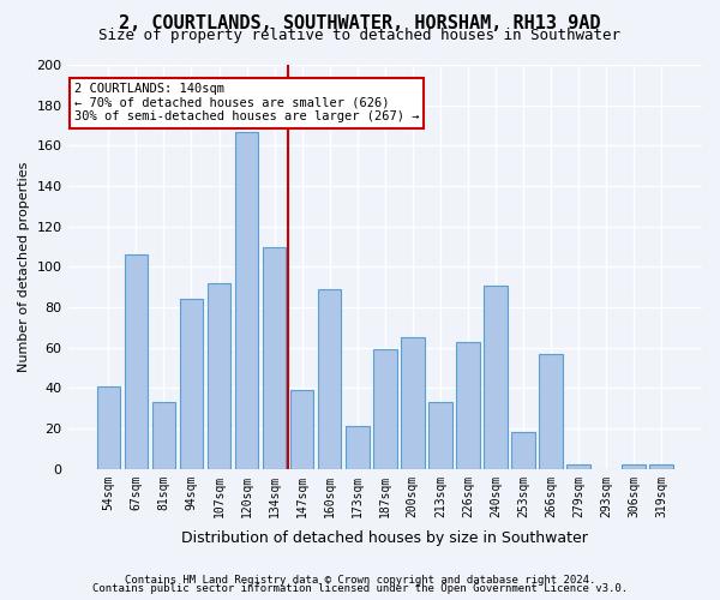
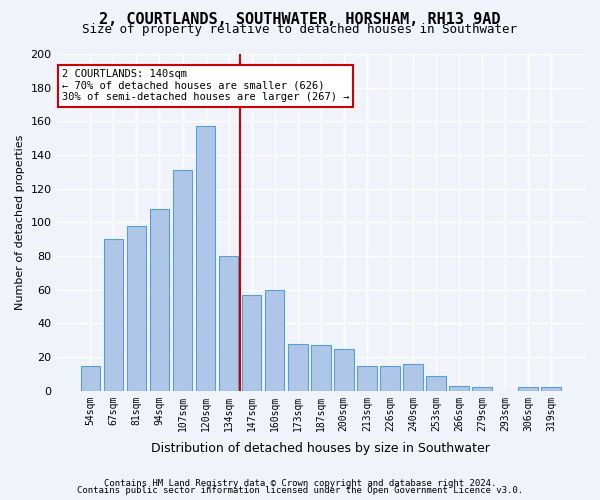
54sqm: 41 -> 15
67sqm: 106 -> 90
81sqm: 33 -> 98
94sqm: 84 -> 108
107sqm: 92 -> 131
120sqm: 167 -> 157
134sqm: 110 -> 80
147sqm: 39 -> 57
160sqm: 89 -> 60
173sqm: 21 -> 28
187sqm: 59 -> 27
200sqm: 65 -> 25
213sqm: 33 -> 15
226sqm: 63 -> 15
240sqm: 91 -> 16
253sqm: 18 -> 9
266sqm: 57 -> 3
